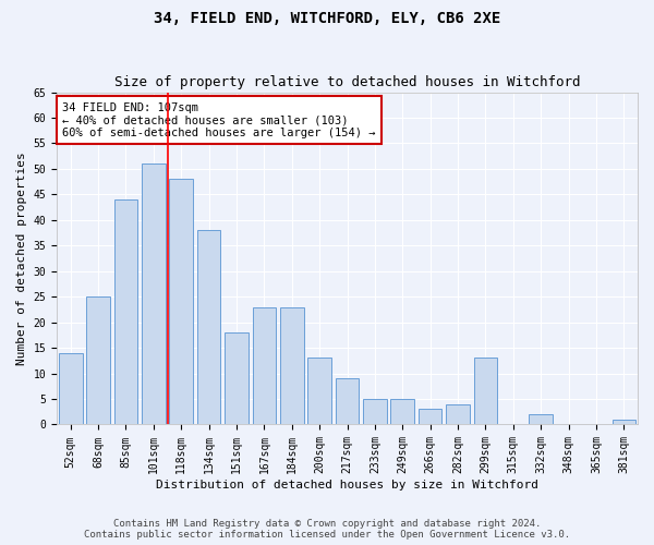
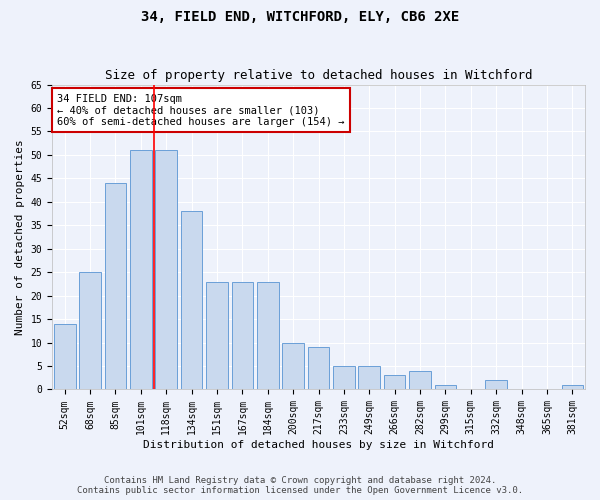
118sqm: 48 -> 51
151sqm: 18 -> 23
200sqm: 13 -> 10
299sqm: 13 -> 1
